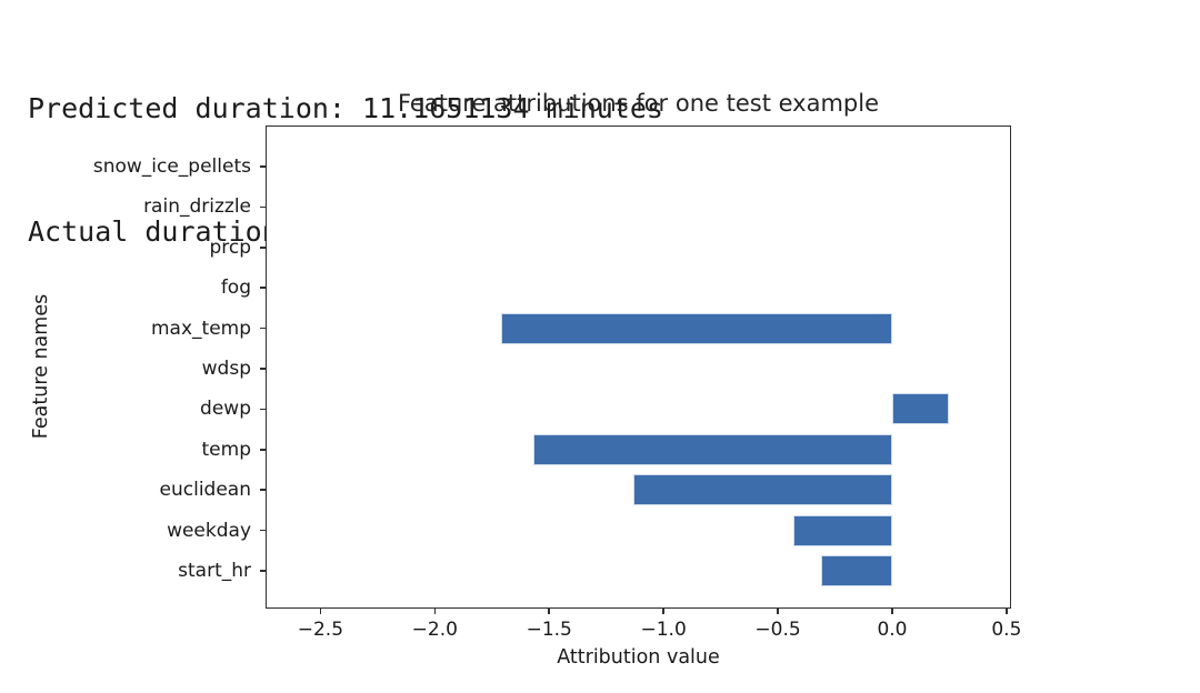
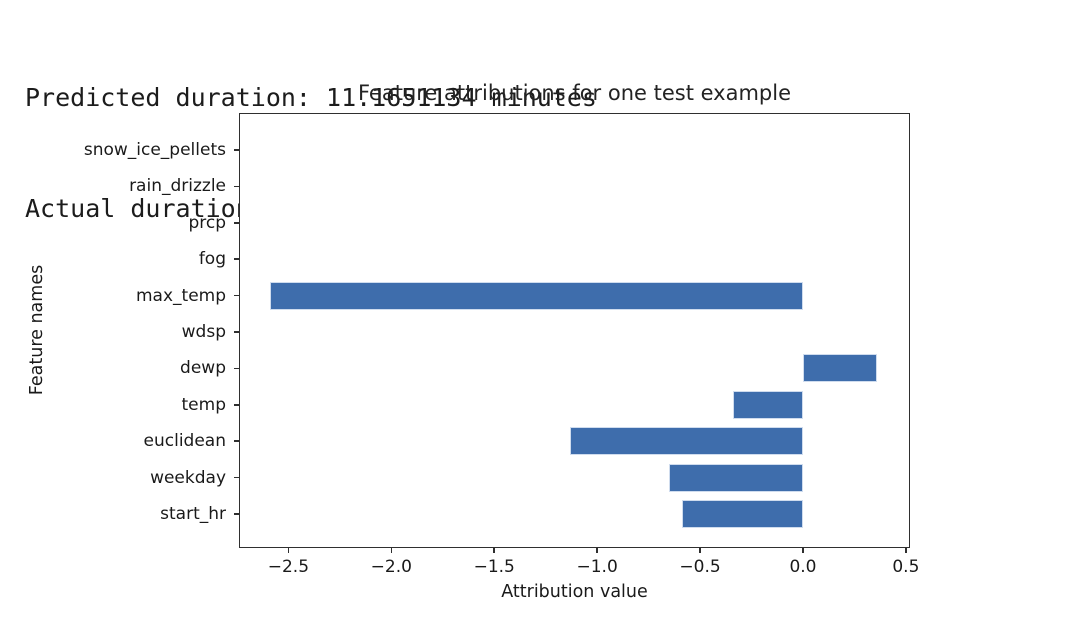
max_temp: -1.71 -> -2.59
dewp: 0.25 -> 0.36
temp: -1.57 -> -0.34
weekday: -0.43 -> -0.65
start_hr: -0.31 -> -0.59
